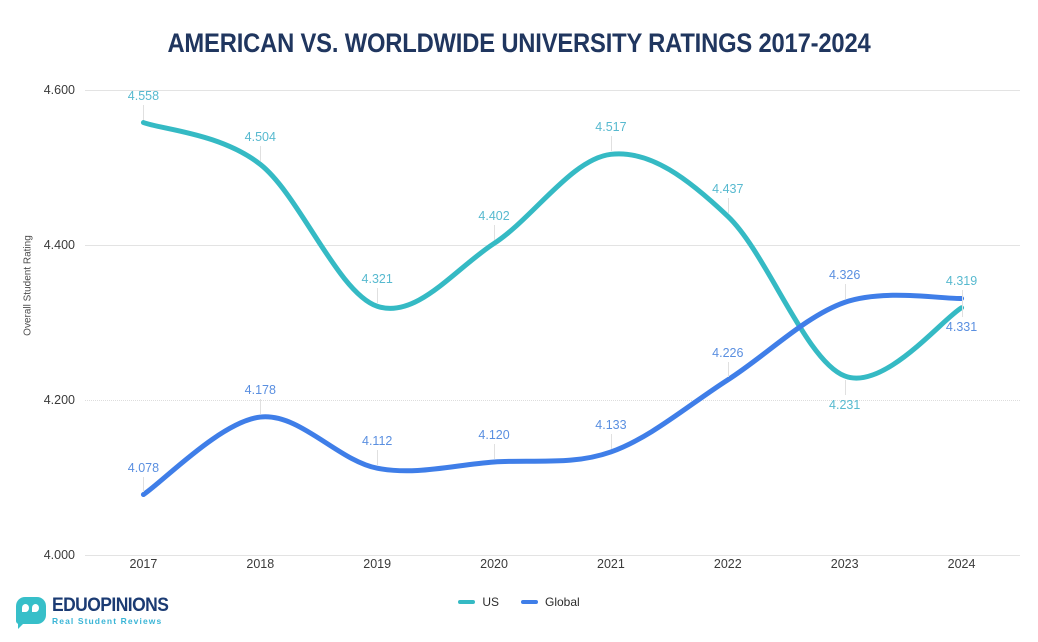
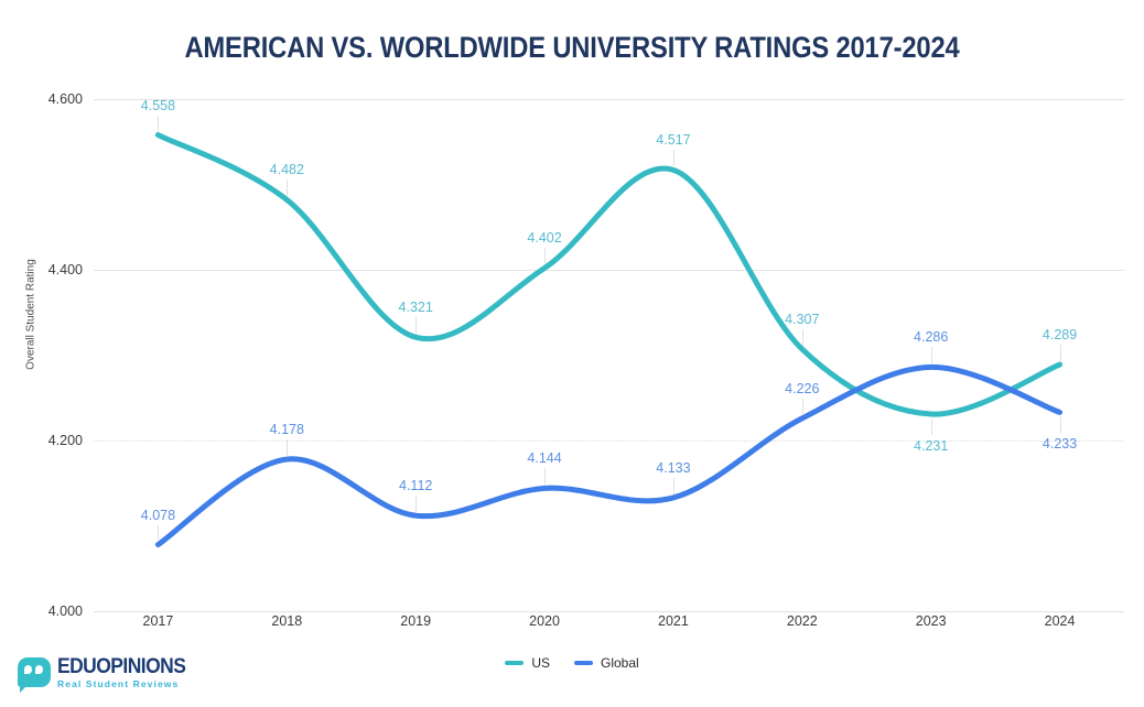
US/2018: 4.504 -> 4.482
Global/2020: 4.120 -> 4.144
US/2022: 4.437 -> 4.307
Global/2023: 4.326 -> 4.286
US/2024: 4.319 -> 4.289
Global/2024: 4.331 -> 4.233
